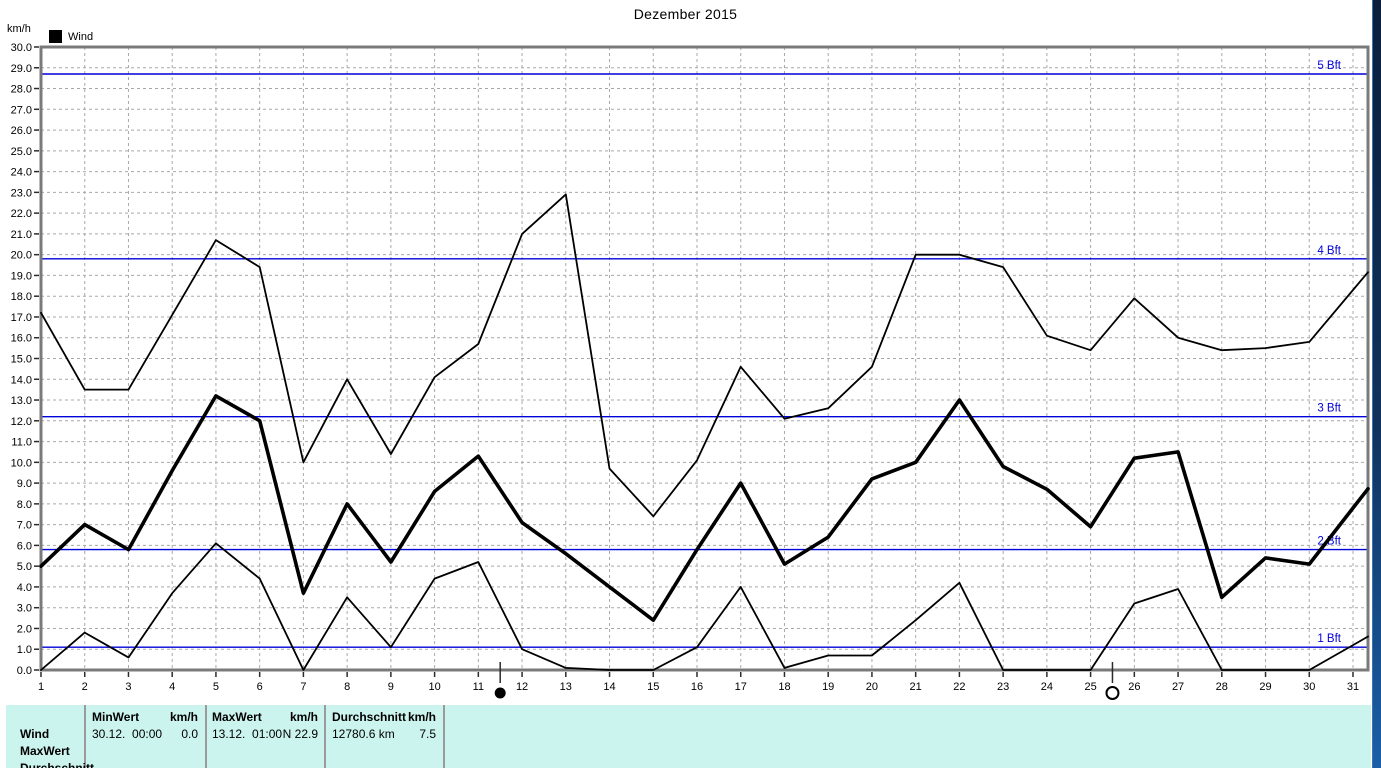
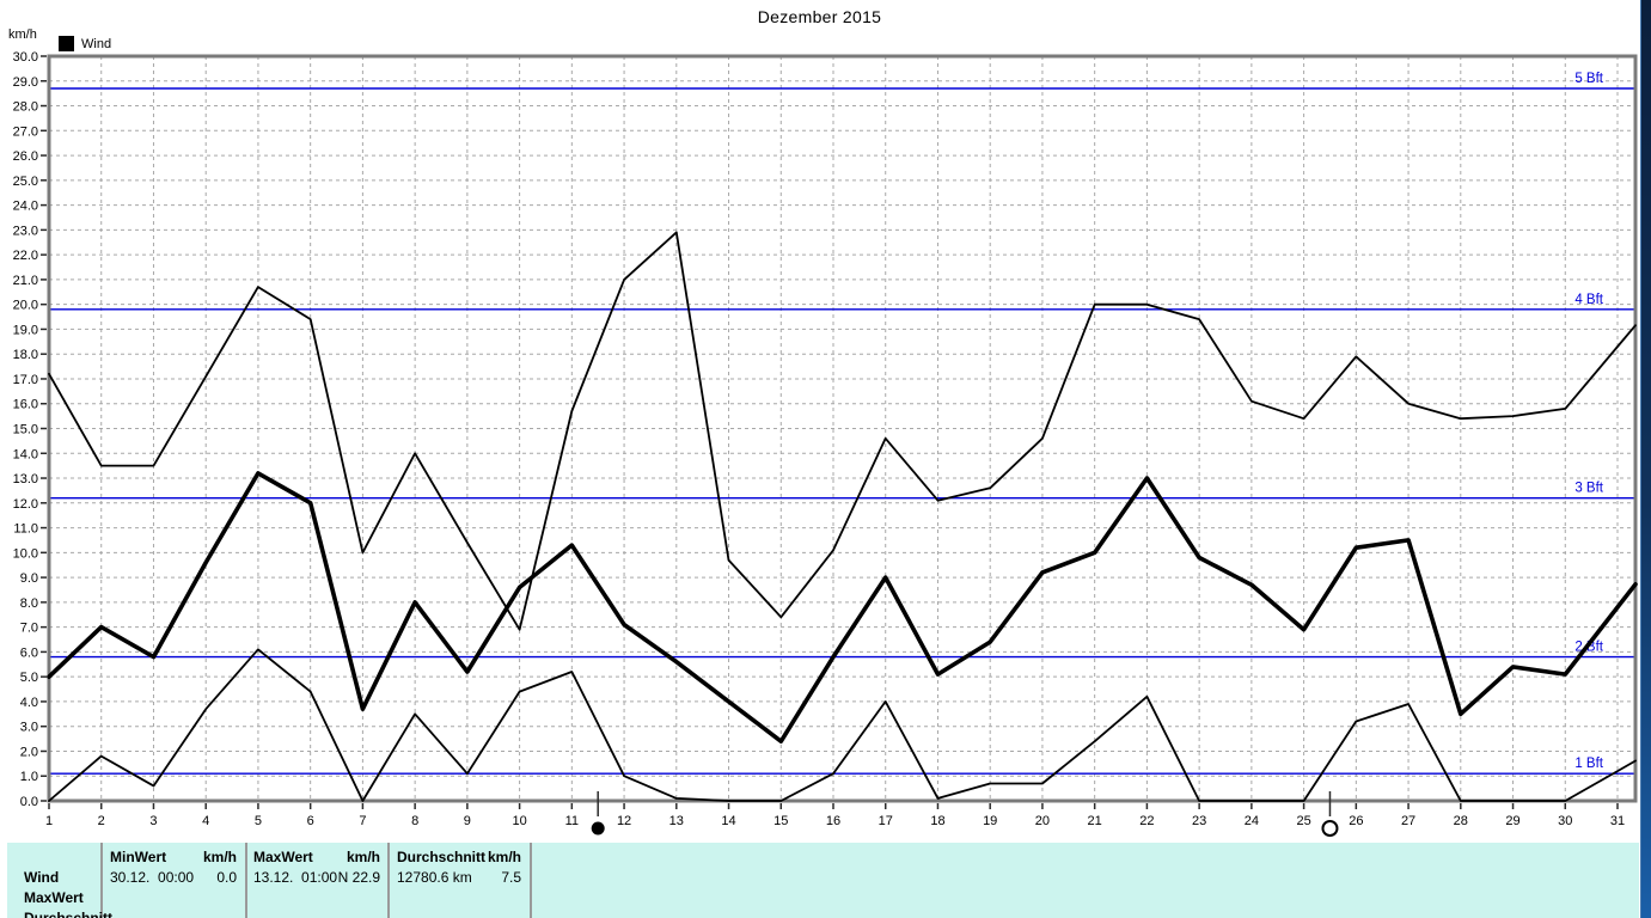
MaxWert/10: 14.1 -> 6.9
